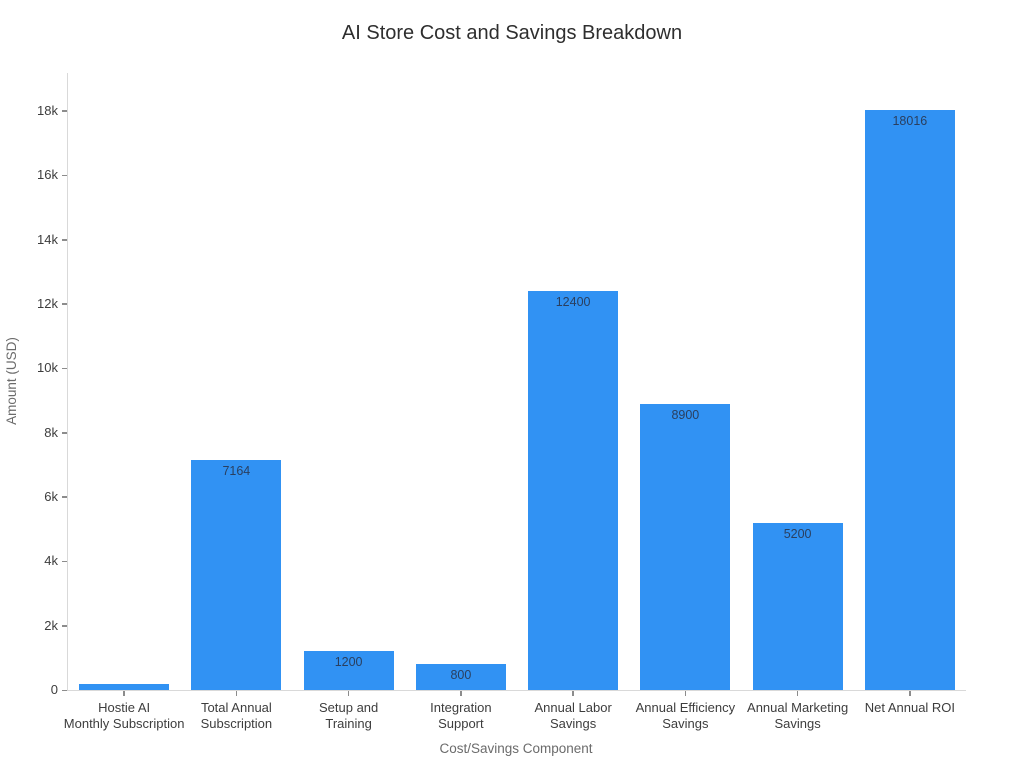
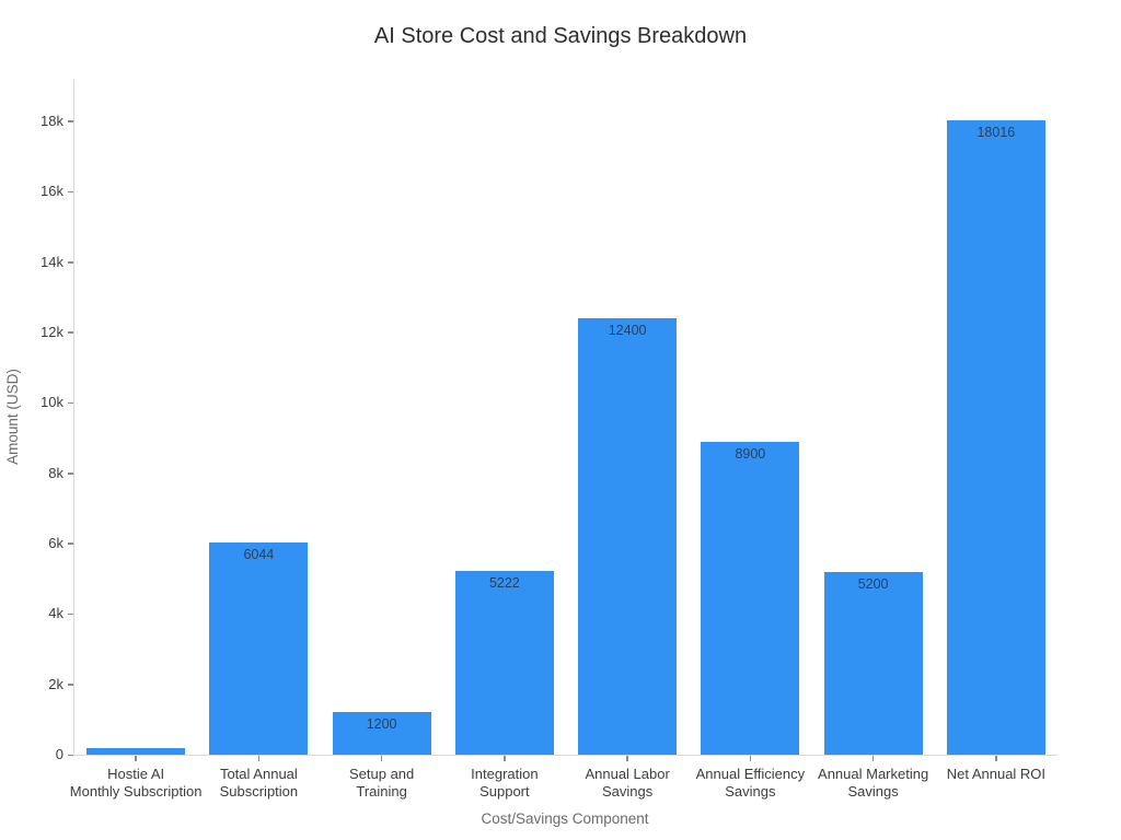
Total Annual Subscription: 7164 -> 6044
Integration Support: 800 -> 5222
